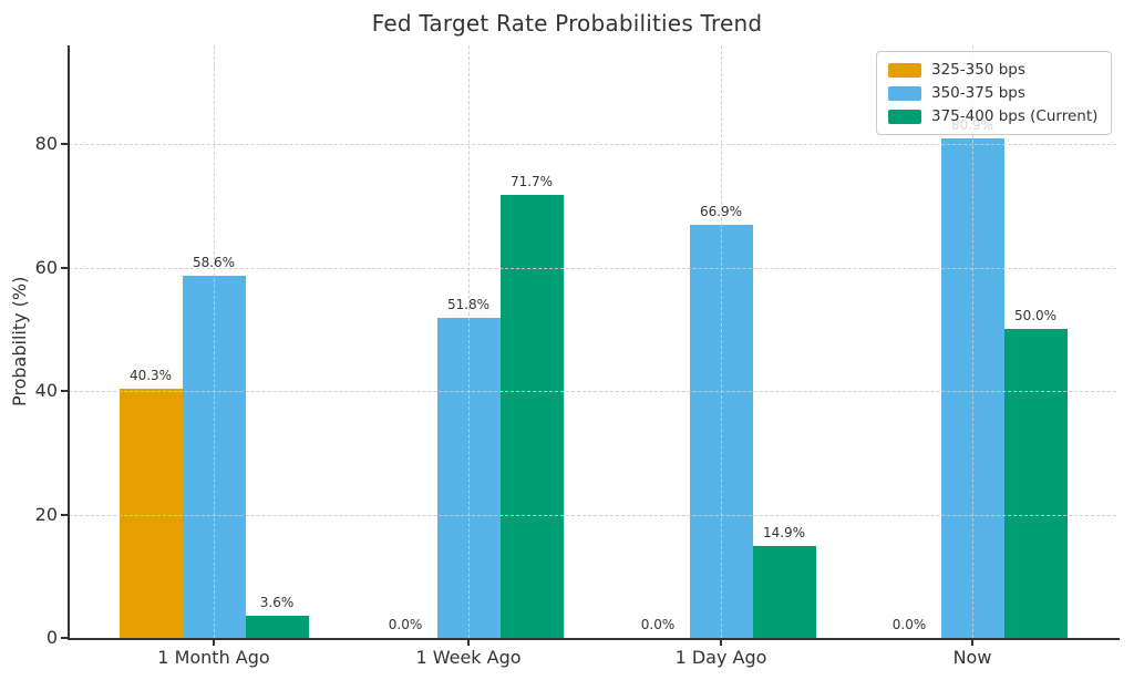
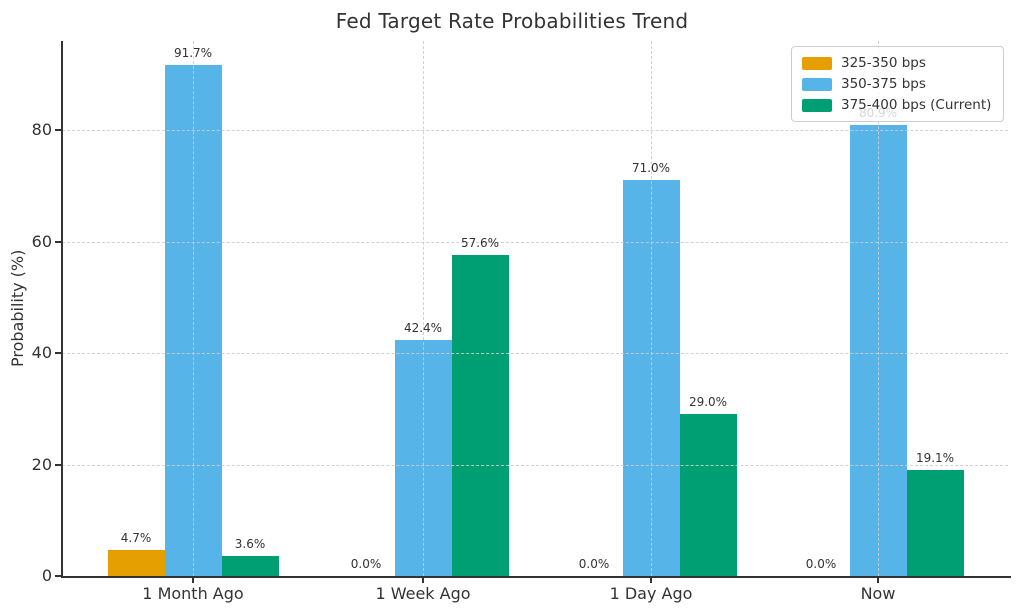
325-350 bps/1 Month Ago: 40.3% -> 4.7%
350-375 bps/1 Month Ago: 58.6% -> 91.7%
350-375 bps/1 Week Ago: 51.8% -> 42.4%
375-400 bps (Current)/1 Week Ago: 71.7% -> 57.6%
350-375 bps/1 Day Ago: 66.9% -> 71.0%
375-400 bps (Current)/1 Day Ago: 14.9% -> 29.0%
375-400 bps (Current)/Now: 50.0% -> 19.1%
